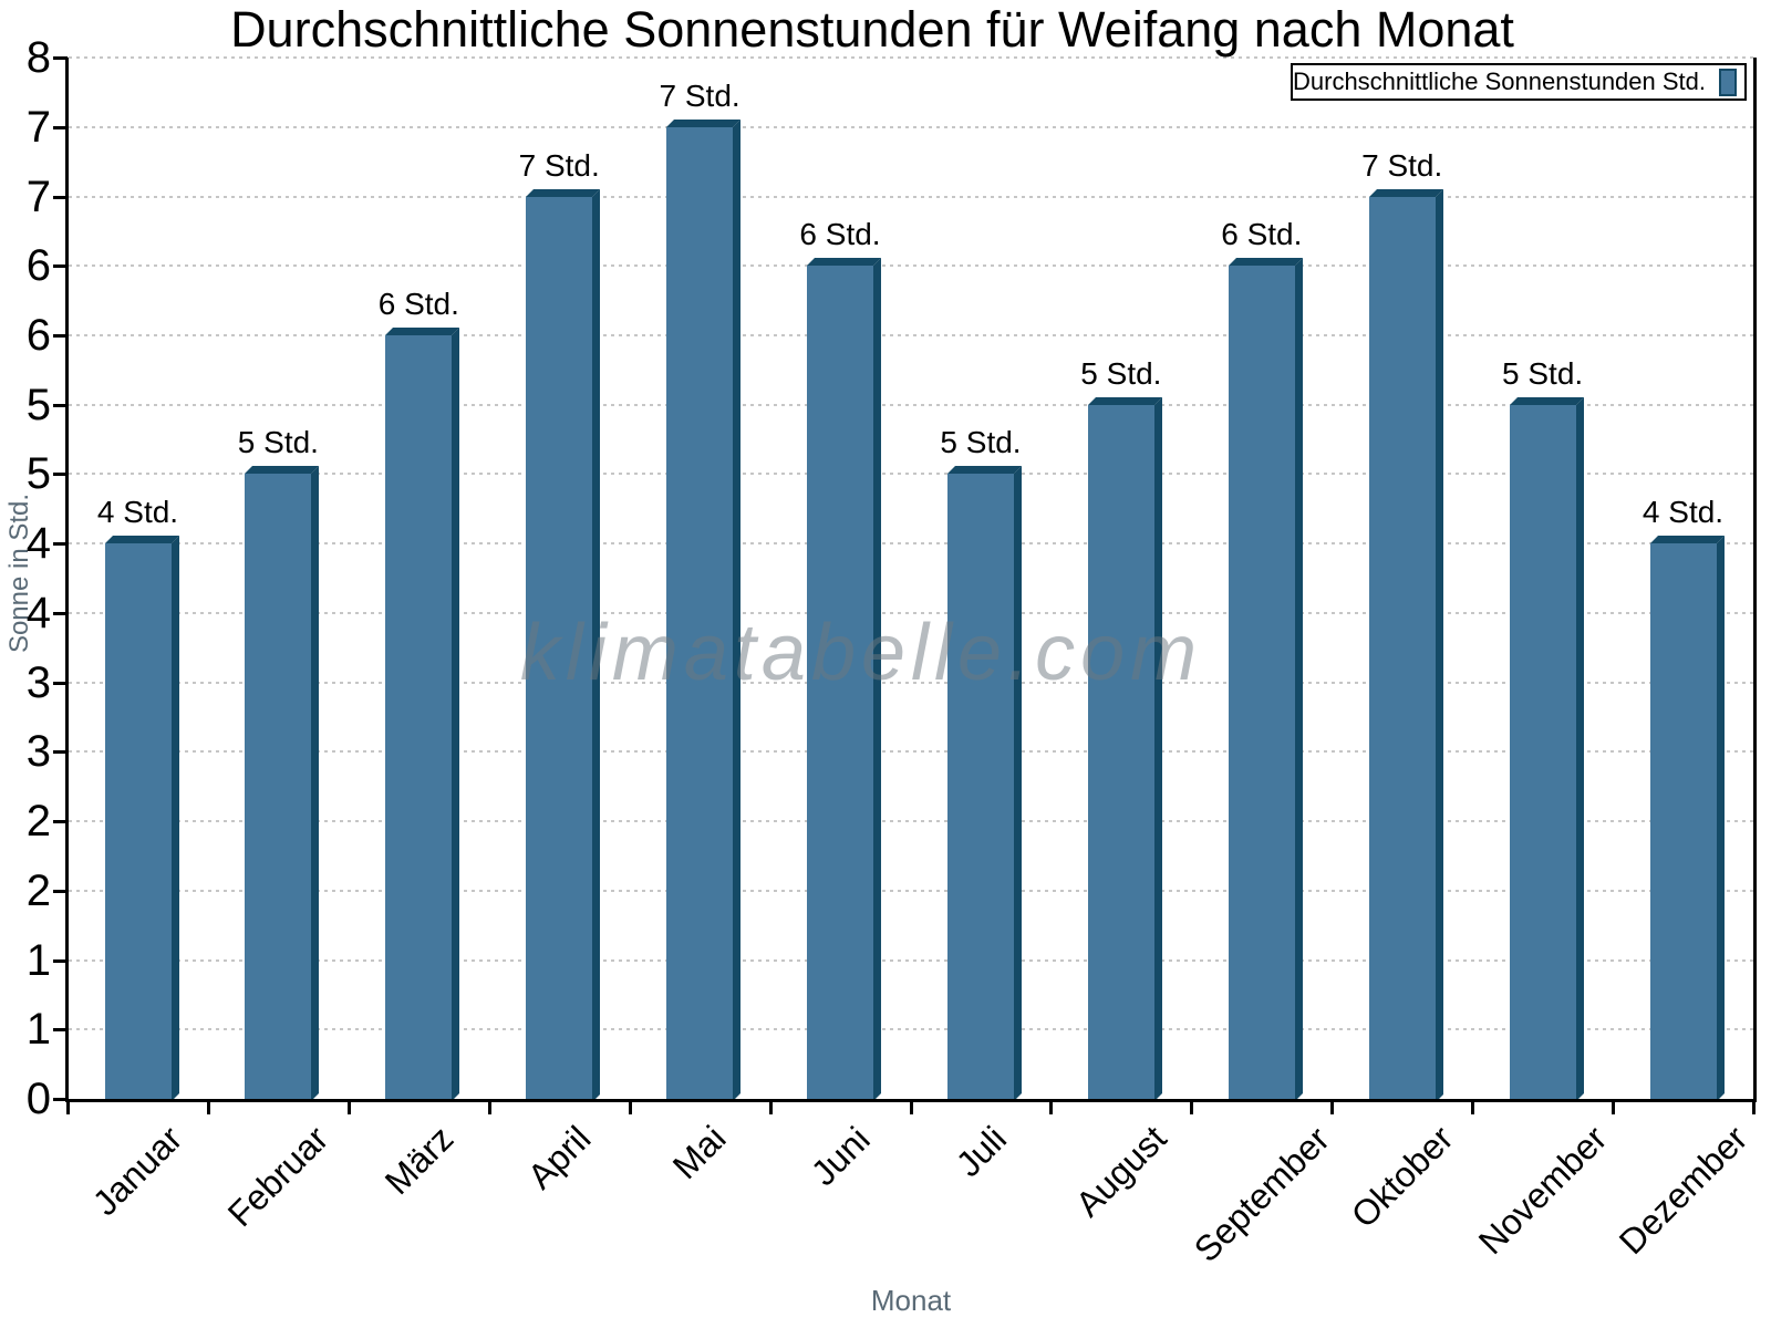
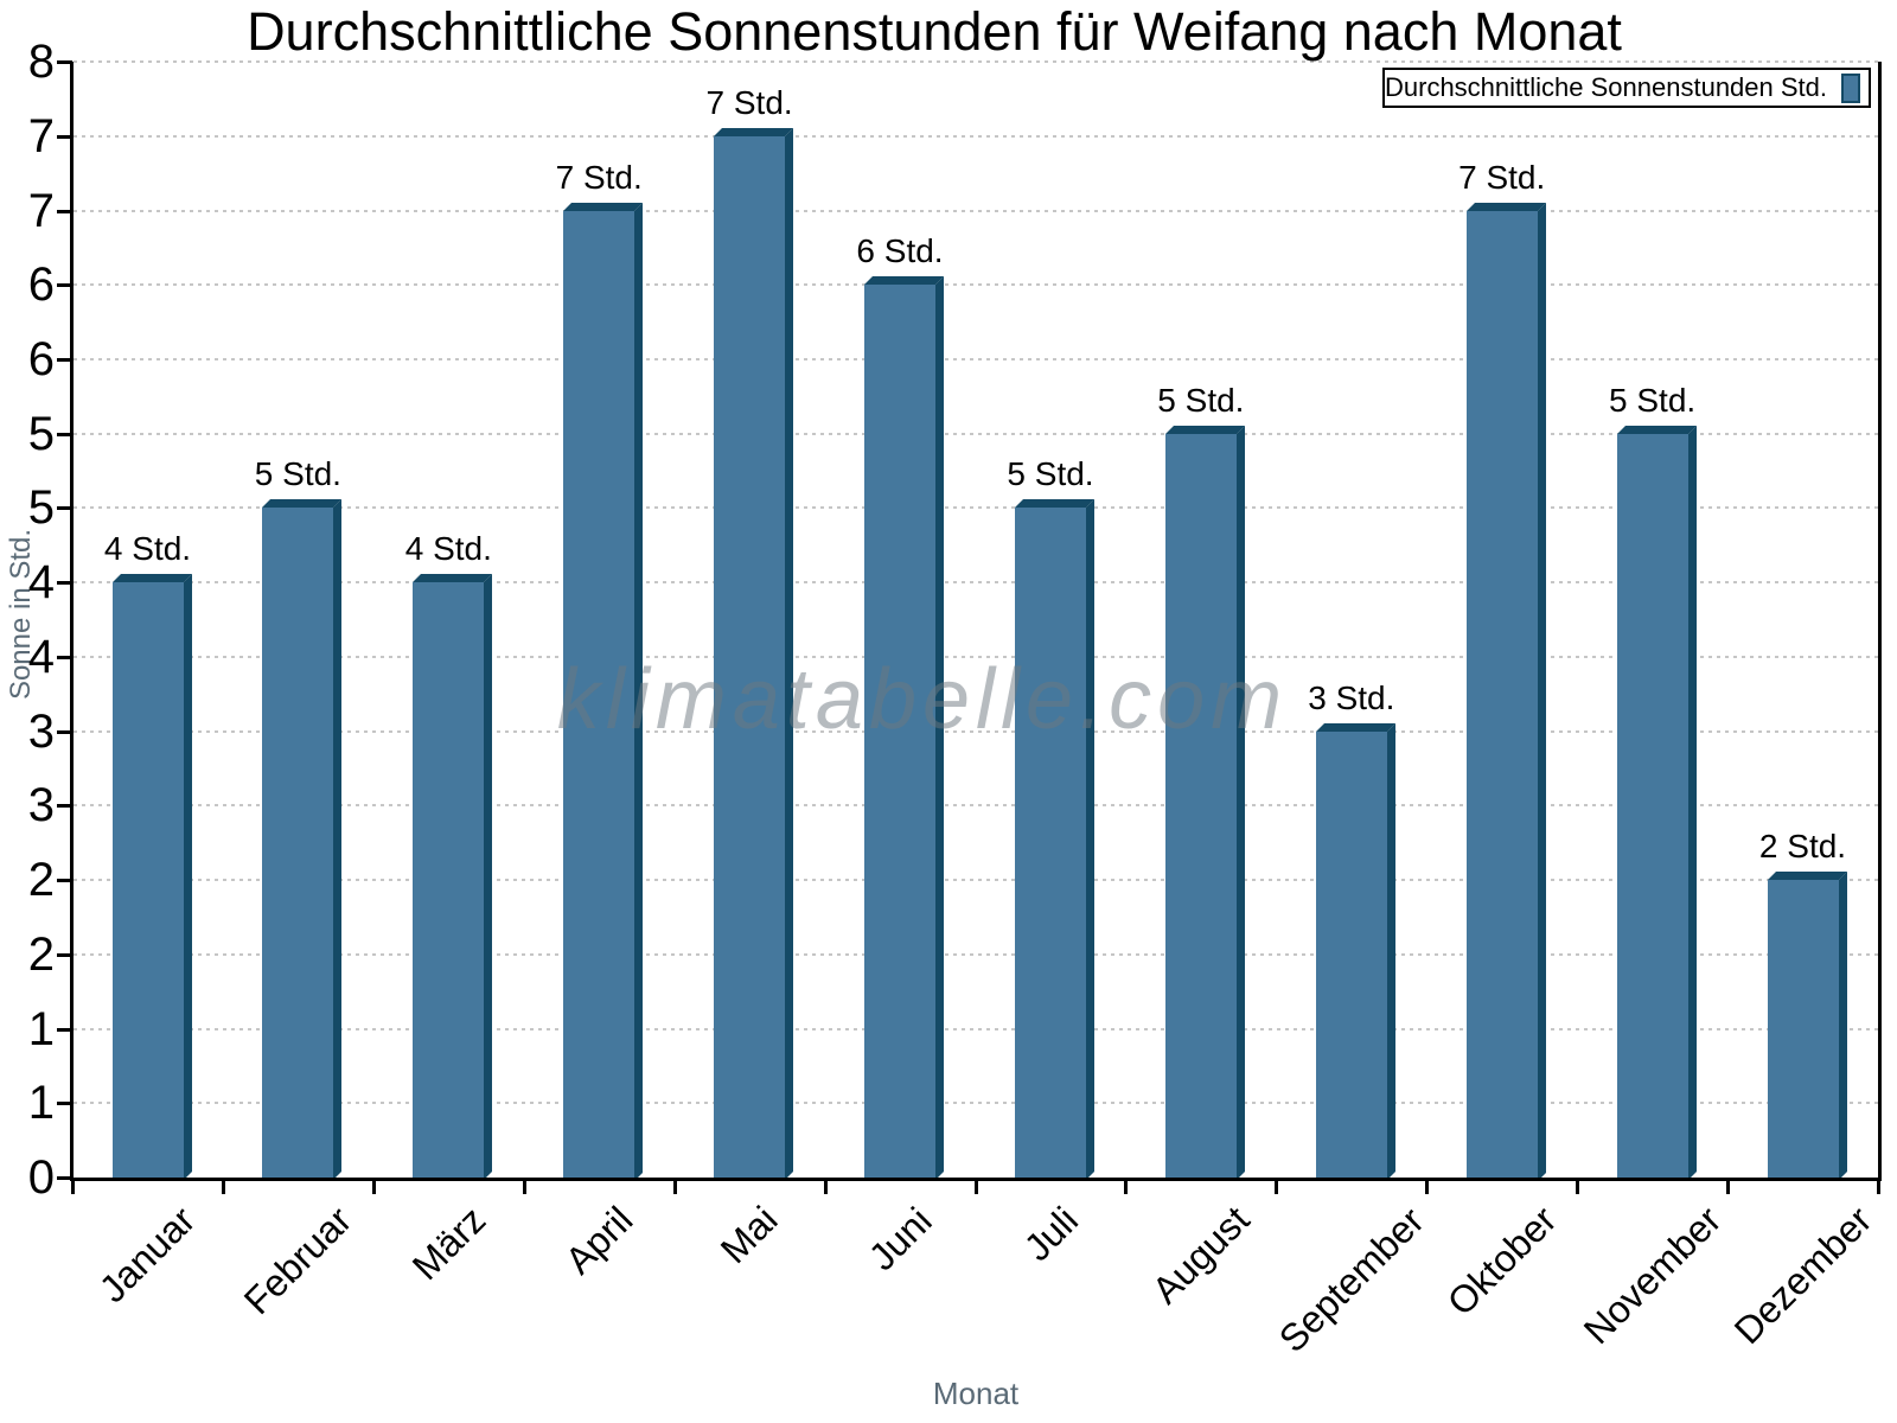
März: 6 -> 4
September: 6 -> 3
Dezember: 4 -> 2
